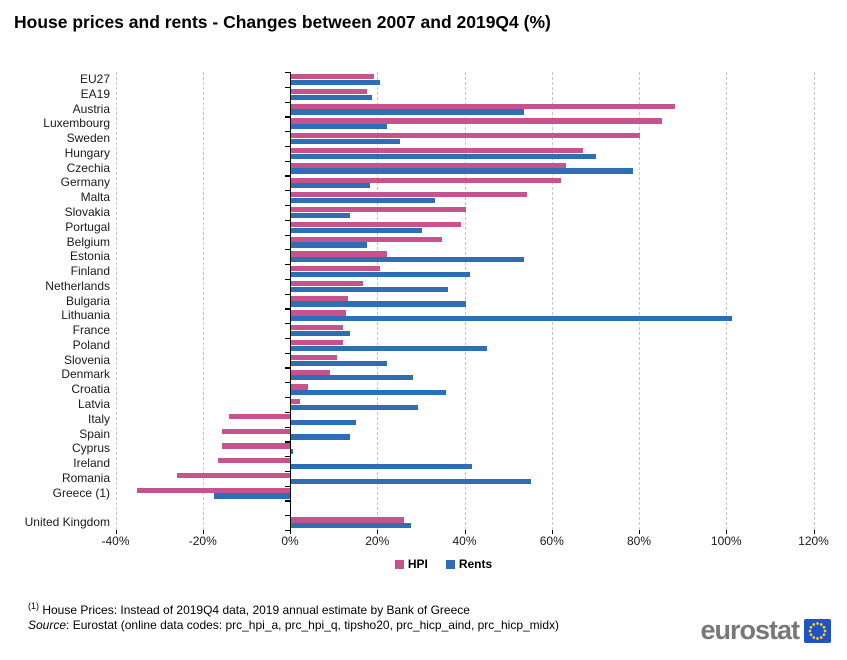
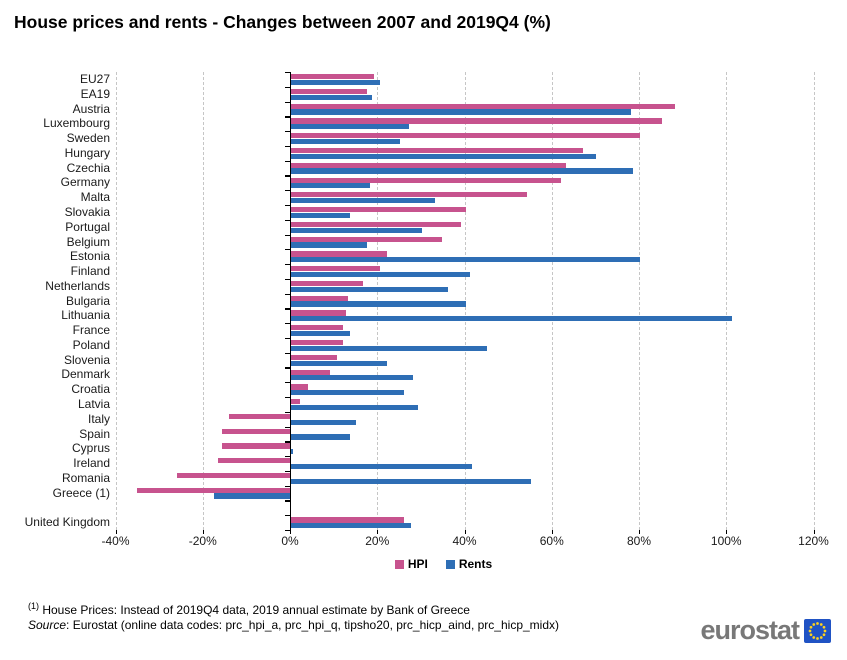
Rents/Austria: 54% -> 78%
Rents/Luxembourg: 22% -> 27%
Rents/Estonia: 54% -> 80%
Rents/Croatia: 36% -> 26%
